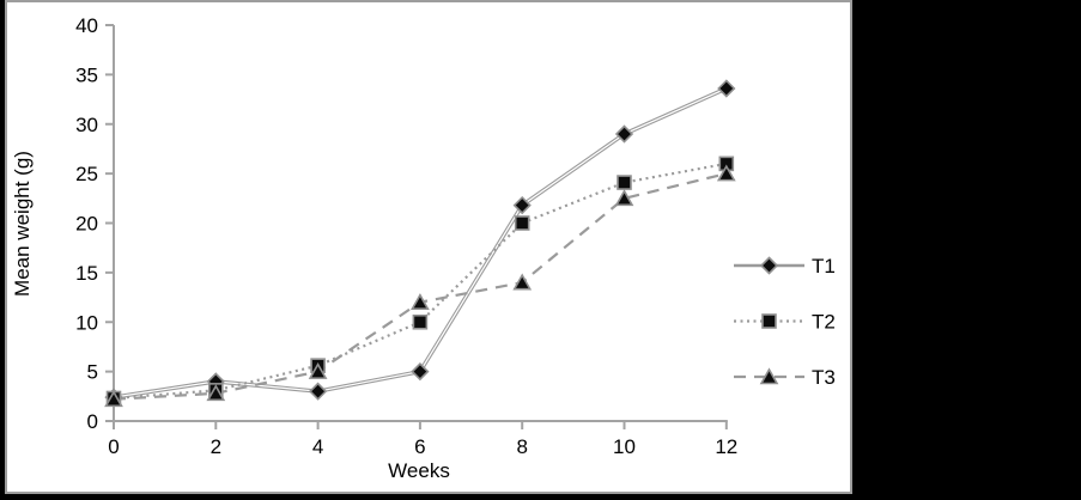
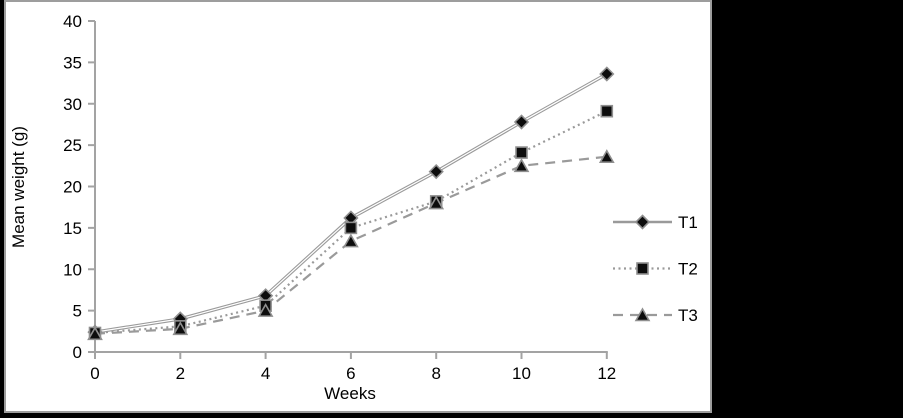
T1/4: 3 -> 7
T1/6: 5 -> 16
T2/6: 10 -> 15
T3/6: 12 -> 13
T2/8: 20 -> 18
T3/8: 14 -> 18
T1/10: 29 -> 28
T2/12: 26 -> 29
T3/12: 25 -> 24
